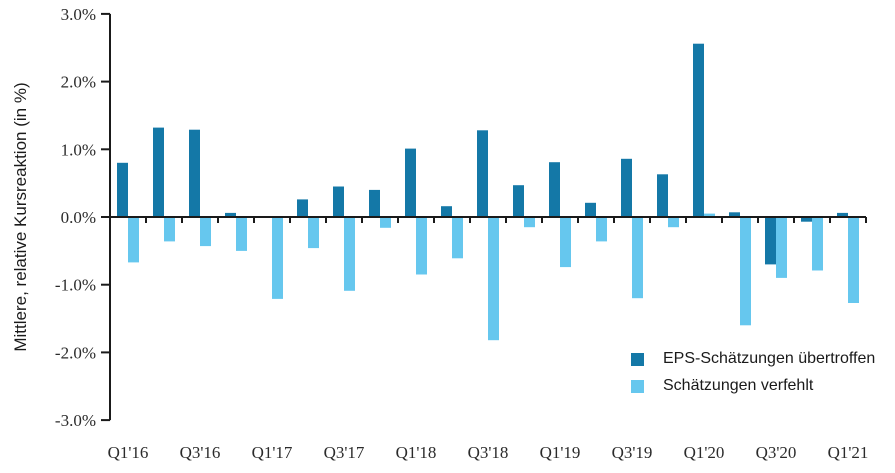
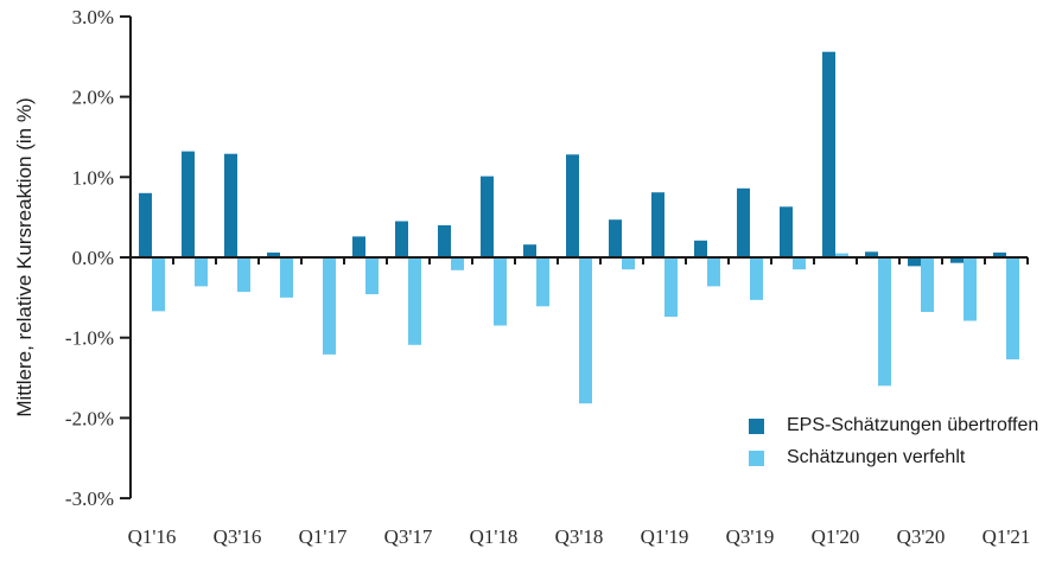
Schätzungen verfehlt/Q3'19: -1.2% -> -0.5%
EPS-Schätzungen übertroffen/Q3'20: -0.7% -> -0.1%
Schätzungen verfehlt/Q3'20: -0.9% -> -0.7%
